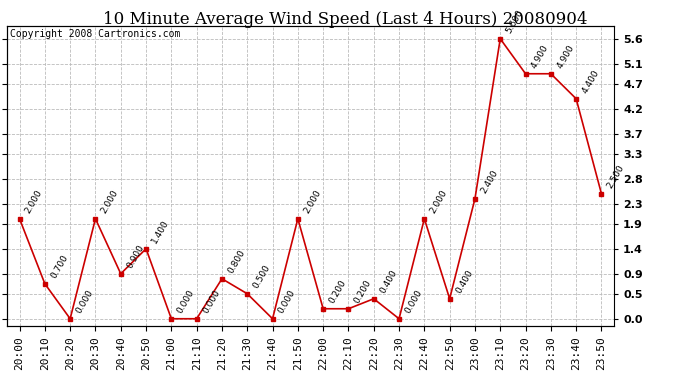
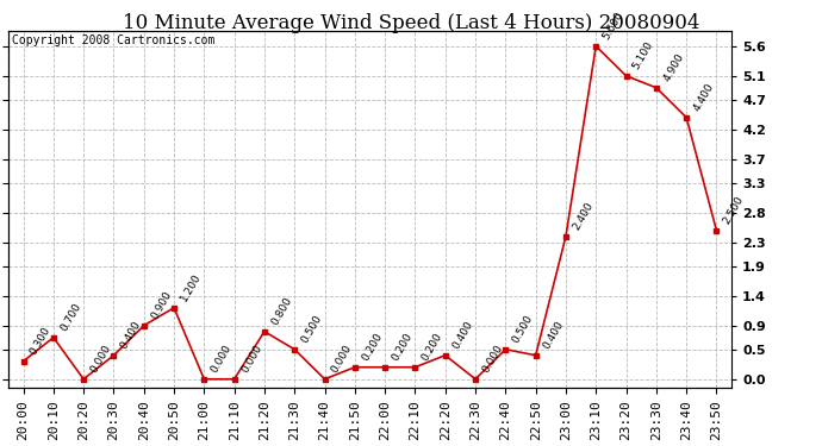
20:00: 2.000 -> 0.300
20:30: 2.000 -> 0.400
20:50: 1.400 -> 1.200
21:50: 2.000 -> 0.200
22:40: 2.000 -> 0.500
23:20: 4.900 -> 5.100
